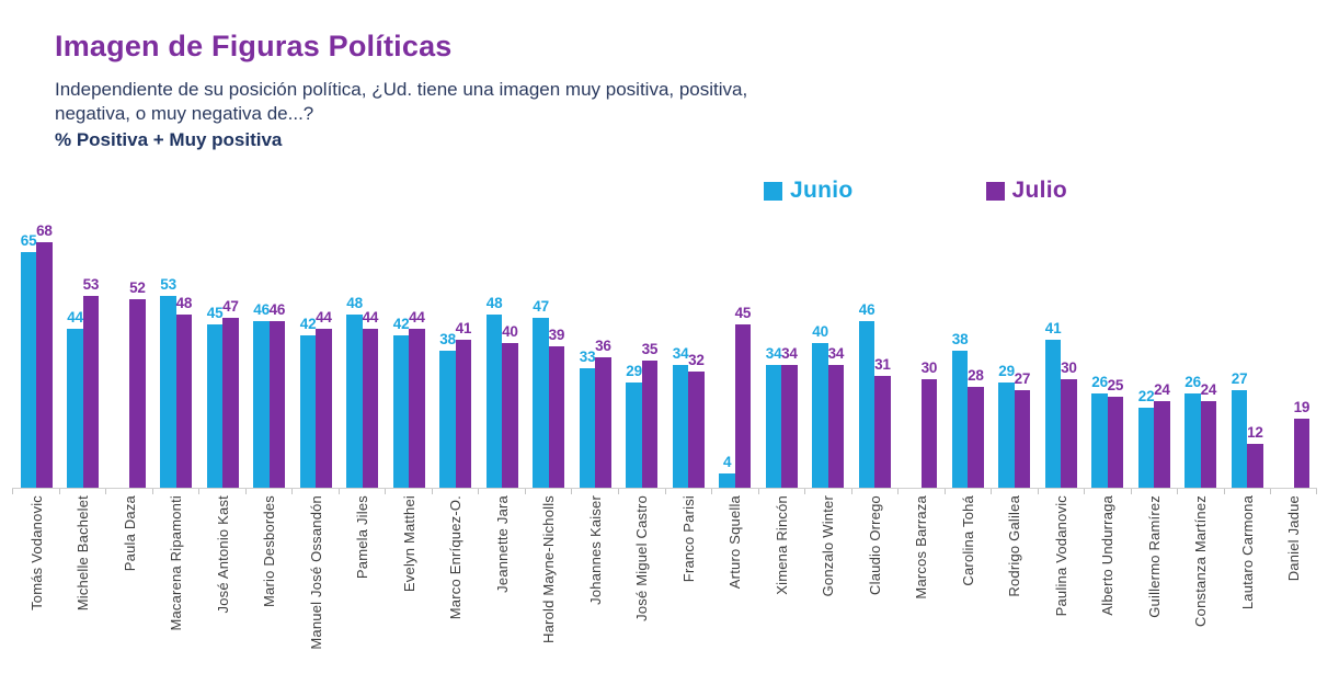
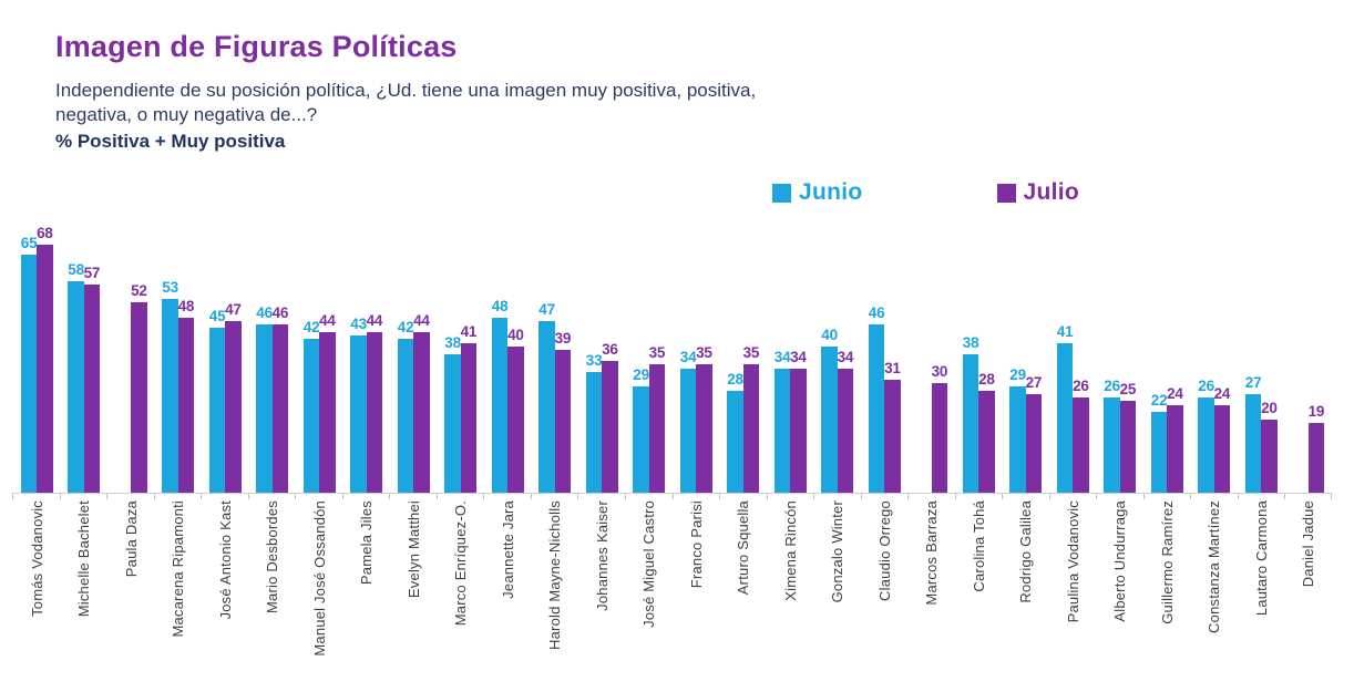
Junio/Michelle Bachelet: 44 -> 58
Julio/Michelle Bachelet: 53 -> 57
Junio/Pamela Jiles: 48 -> 43
Julio/Franco Parisi: 32 -> 35
Junio/Arturo Squella: 4 -> 28
Julio/Arturo Squella: 45 -> 35
Julio/Paulina Vodanovic: 30 -> 26
Julio/Lautaro Carmona: 12 -> 20
